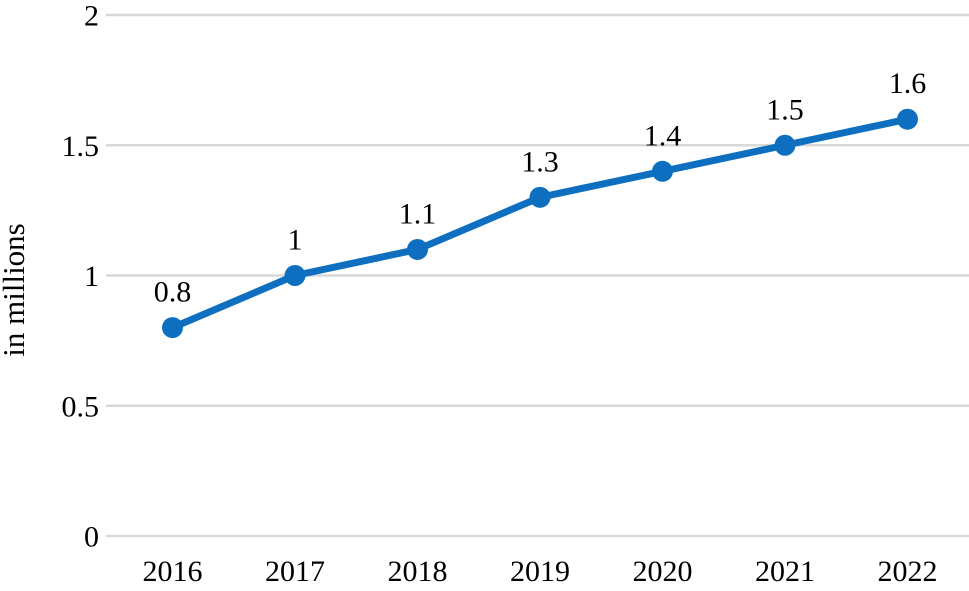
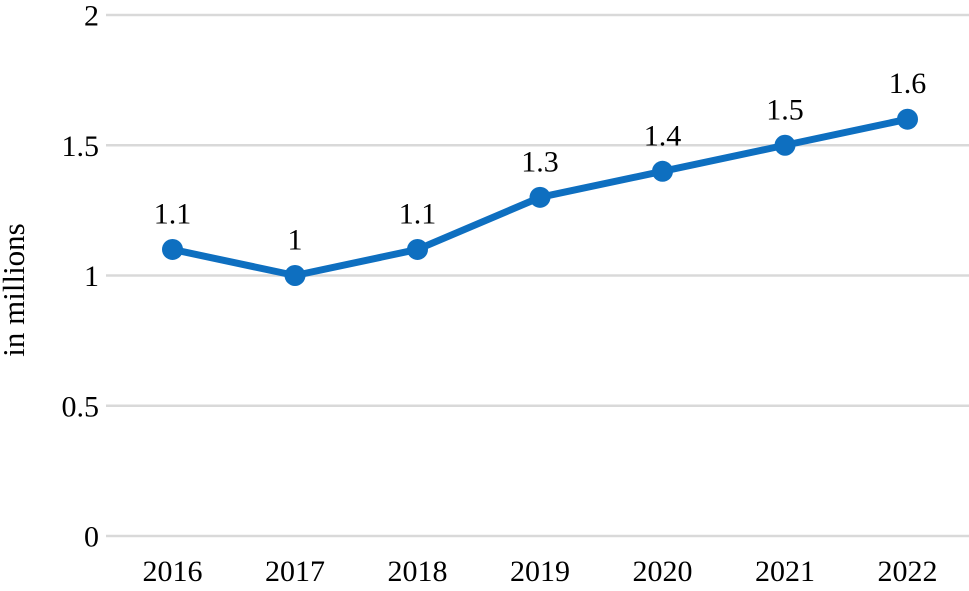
2016: 0.8 -> 1.1
